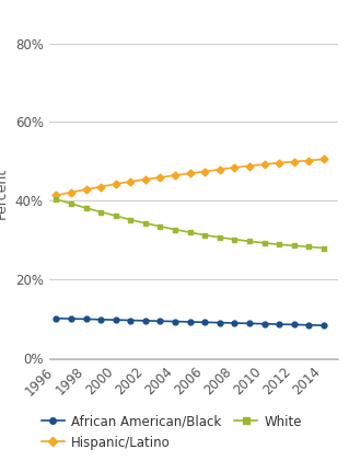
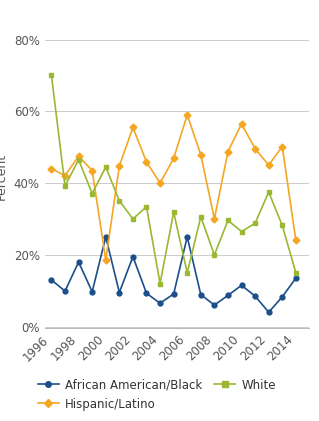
African American/Black/1996: 10.0% -> 13.0%
Hispanic/Latino/1996: 41.3% -> 44.0%
White/1996: 40.3% -> 70.0%
African American/Black/1998: 9.8% -> 18.0%
Hispanic/Latino/1998: 42.8% -> 47.5%
White/1998: 38.1% -> 46.5%
African American/Black/2000: 9.6% -> 25.0%
Hispanic/Latino/2000: 44.2% -> 18.5%
White/2000: 36.1% -> 44.5%
African American/Black/2002: 9.4% -> 19.5%
Hispanic/Latino/2002: 45.4% -> 55.5%
White/2002: 34.2% -> 30.0%
African American/Black/2004: 9.2% -> 6.5%
Hispanic/Latino/2004: 46.4% -> 40.0%
White/2004: 32.6% -> 12.0%
African American/Black/2006: 9.0% -> 25.0%
Hispanic/Latino/2006: 47.4% -> 59.0%
White/2006: 31.2% -> 15.0%
African American/Black/2008: 8.8% -> 6.0%
Hispanic/Latino/2008: 48.4% -> 30.0%
White/2008: 30.1% -> 20.0%
African American/Black/2010: 8.6% -> 11.5%
Hispanic/Latino/2010: 49.2% -> 56.5%
White/2010: 29.2% -> 26.5%
African American/Black/2012: 8.4% -> 4.0%
Hispanic/Latino/2012: 49.9% -> 45.0%
White/2012: 28.5% -> 37.5%
African American/Black/2014: 8.2% -> 13.5%
Hispanic/Latino/2014: 50.5% -> 24.0%
White/2014: 27.9% -> 15.0%
